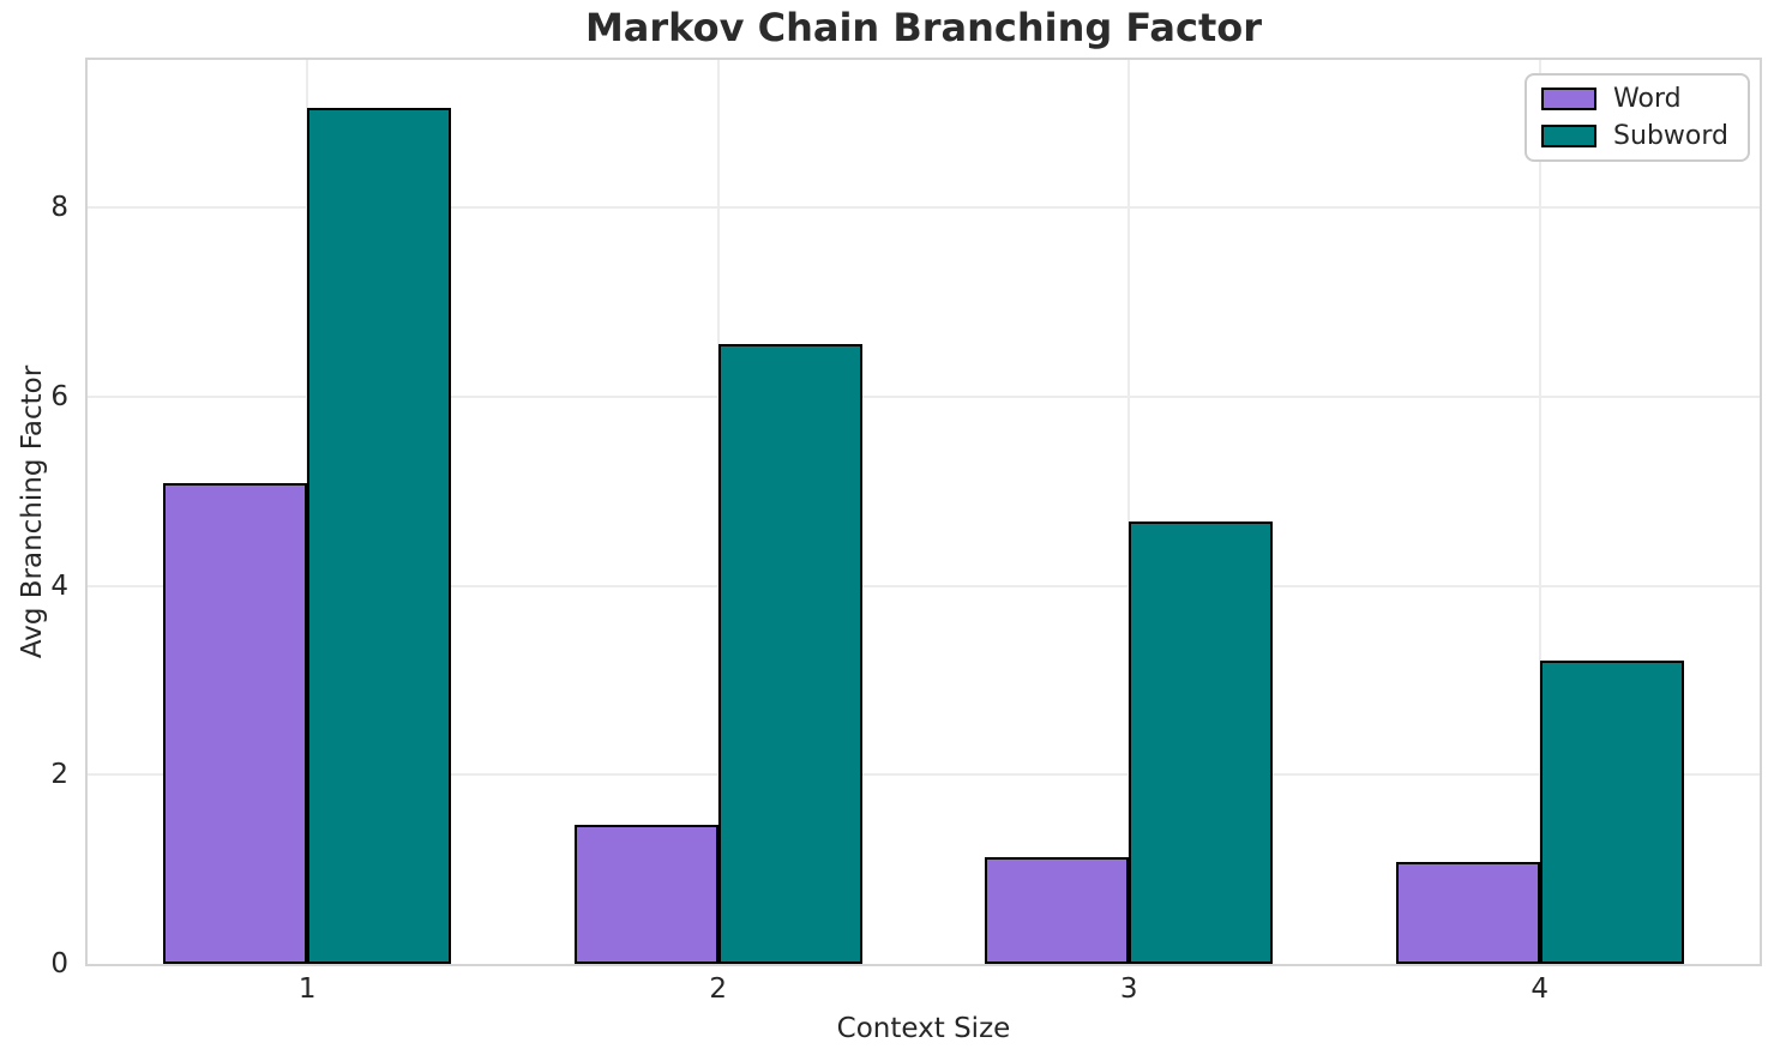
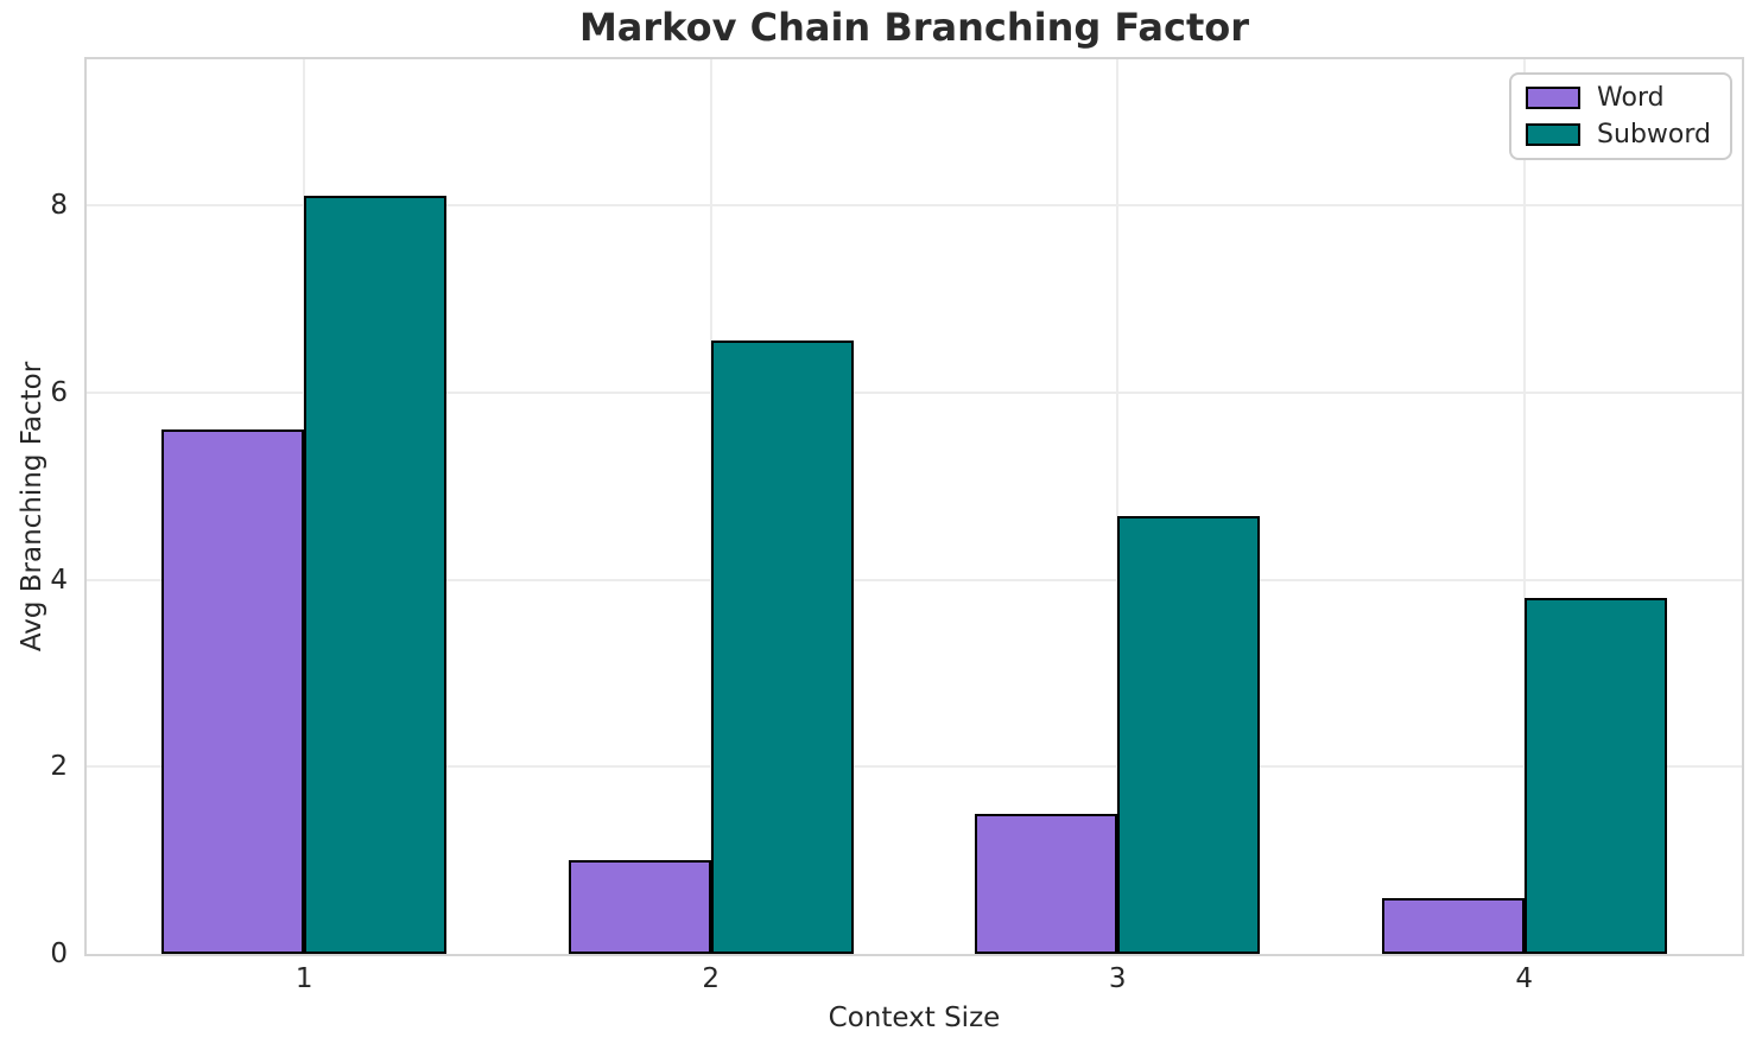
Word/1: 5.1 -> 5.6
Subword/1: 9.1 -> 8.1
Word/2: 1.5 -> 1.0
Word/3: 1.1 -> 1.5
Word/4: 1.1 -> 0.6
Subword/4: 3.2 -> 3.8
